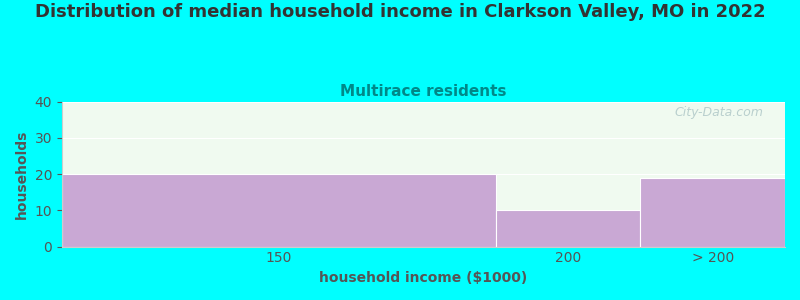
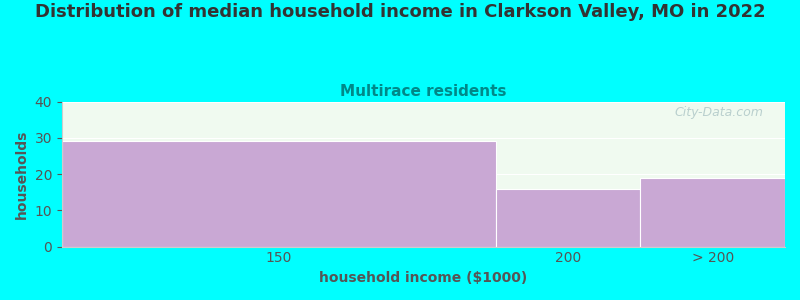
150: 20 -> 29
200: 10 -> 16
